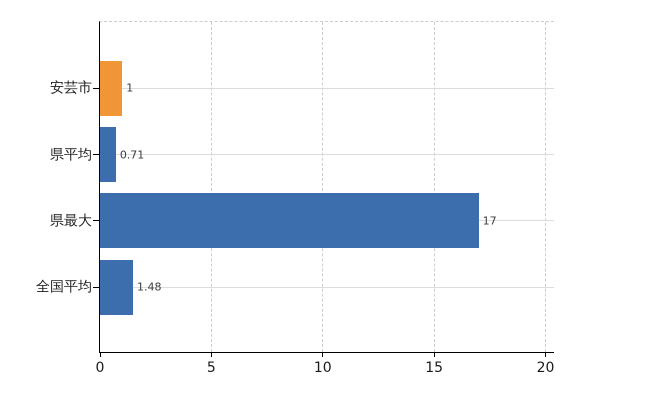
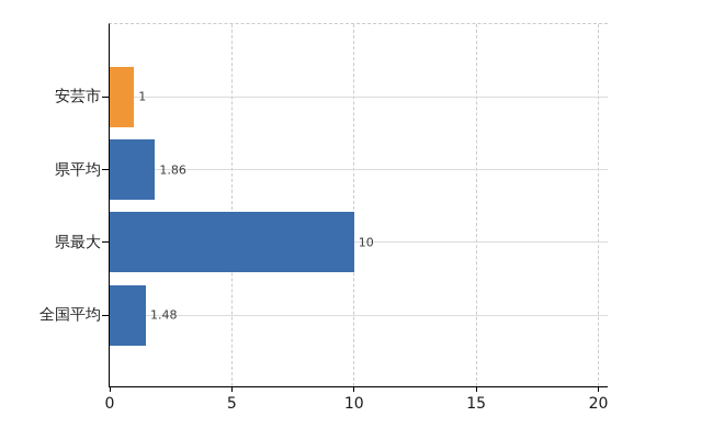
県平均: 0.71 -> 1.86
県最大: 17 -> 10
